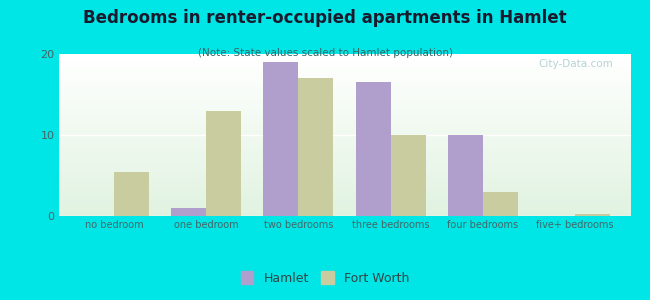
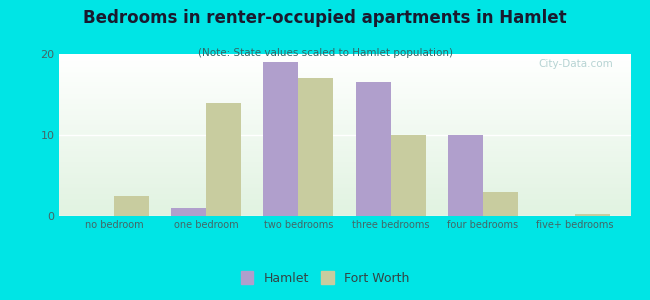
Fort Worth/no bedroom: 5.4 -> 2.5
Fort Worth/one bedroom: 13.0 -> 14.0
